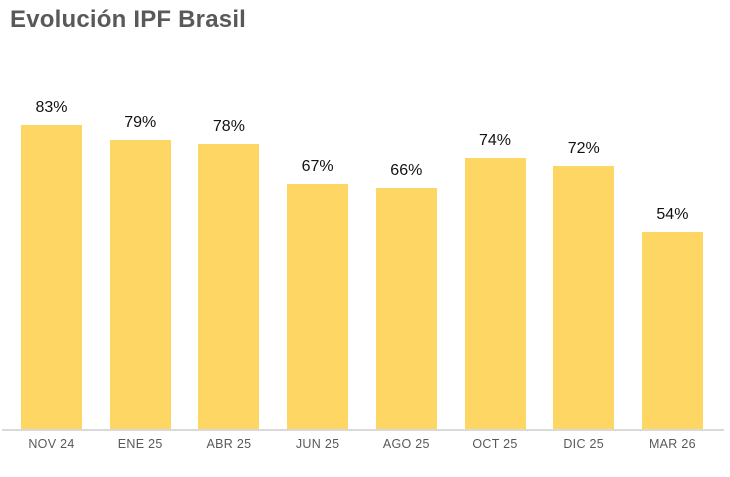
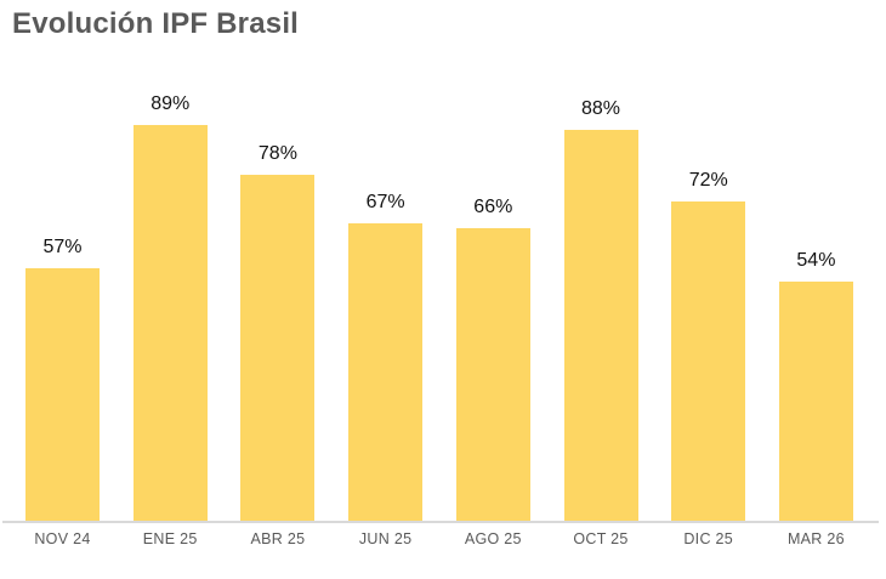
NOV 24: 83% -> 57%
ENE 25: 79% -> 89%
OCT 25: 74% -> 88%
